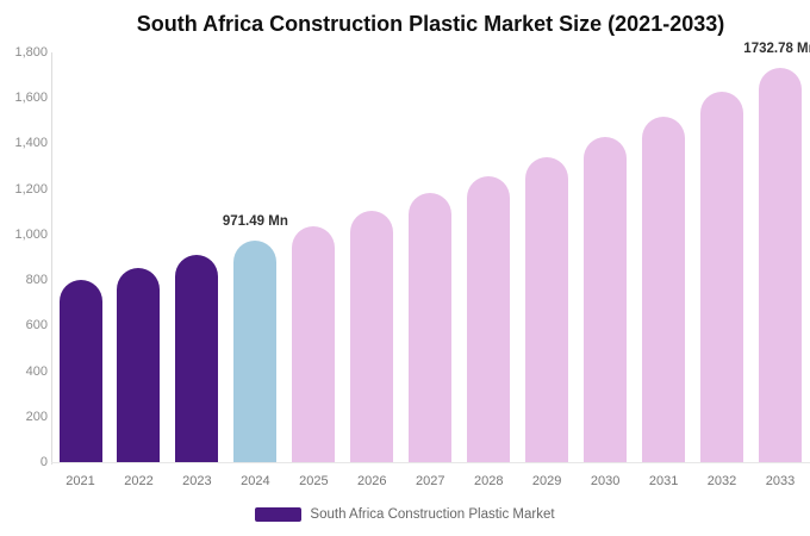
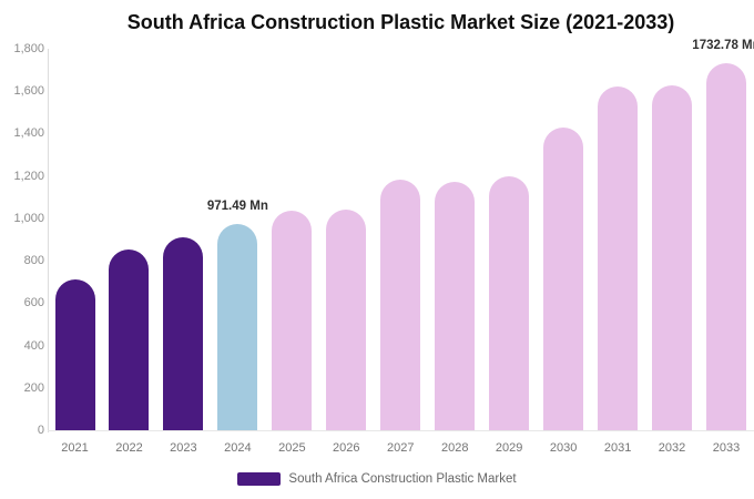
2021: 800 -> 710
2026: 1100 -> 1040
2028: 1260 -> 1170
2029: 1340 -> 1200
2031: 1520 -> 1620
